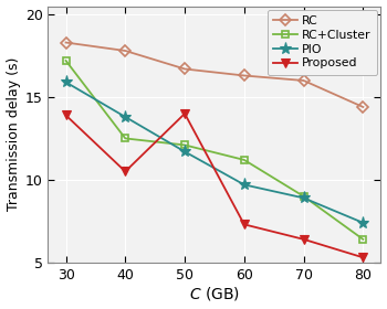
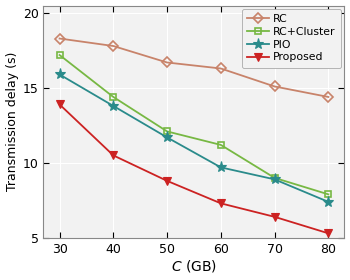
RC+Cluster/40: 12.5 -> 14.4
Proposed/50: 14.0 -> 8.8
RC/70: 16.0 -> 15.1
RC+Cluster/80: 6.4 -> 7.9
